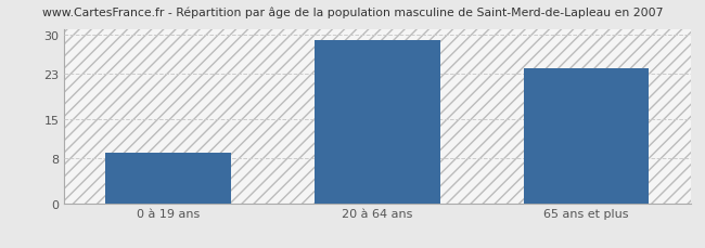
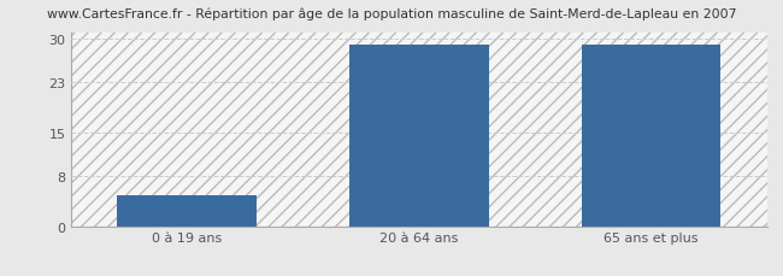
0 à 19 ans: 9 -> 5
65 ans et plus: 24 -> 29
